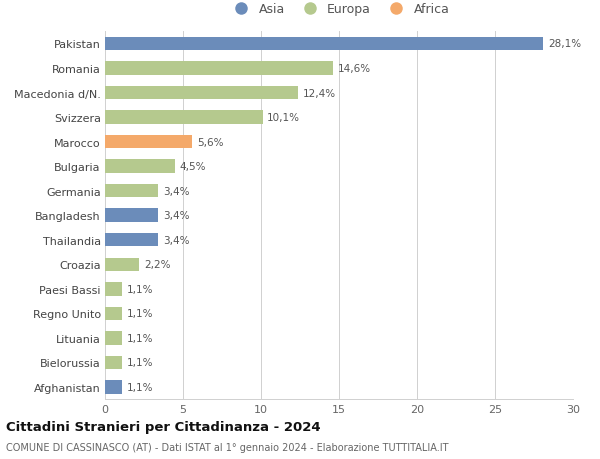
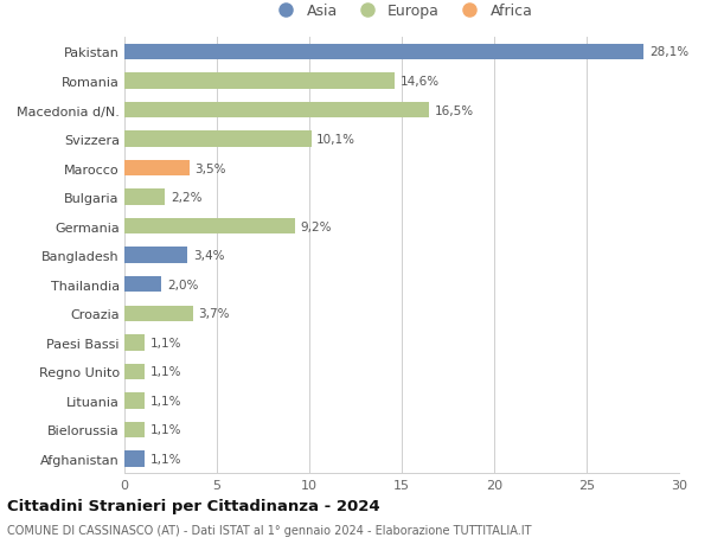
Macedonia d/N.: 12,4% -> 16,5%
Marocco: 5,6% -> 3,5%
Bulgaria: 4,5% -> 2,2%
Germania: 3,4% -> 9,2%
Thailandia: 3,4% -> 2,0%
Croazia: 2,2% -> 3,7%
